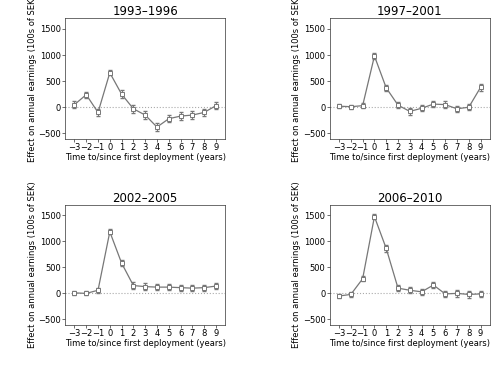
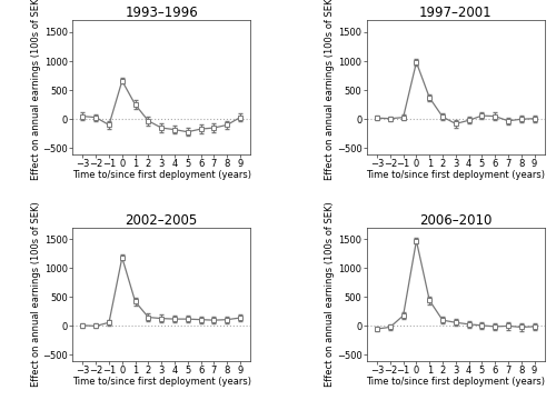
1993–1996/−2: 240 -> 30
1993–1996/4: -380 -> -180
1997–2001/9: 380 -> 10
2002–2005/1: 580 -> 420
2006–2010/−1: 280 -> 180
2006–2010/1: 860 -> 440
2006–2010/5: 160 -> 10
